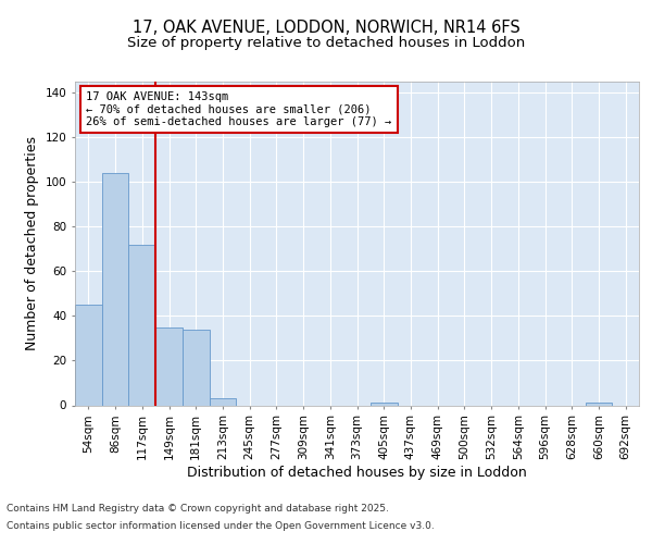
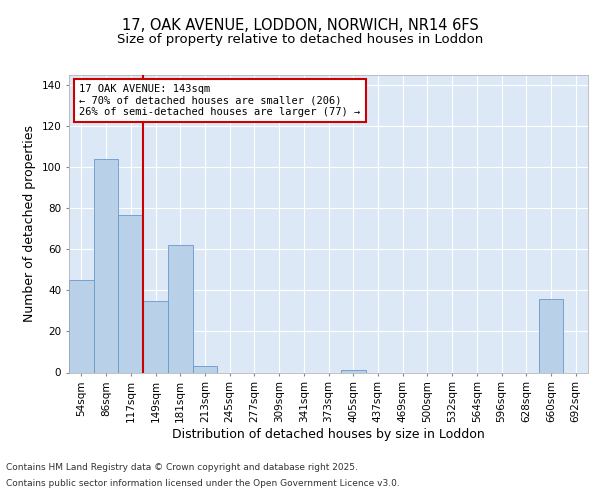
117sqm: 72 -> 77
181sqm: 34 -> 62
660sqm: 1 -> 36
